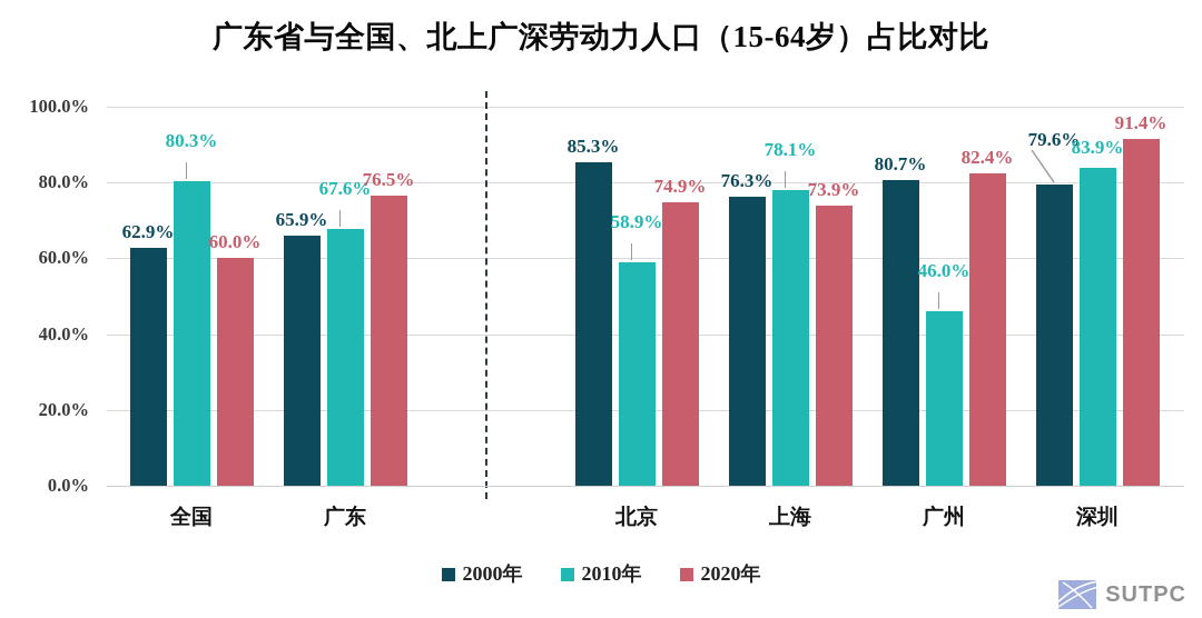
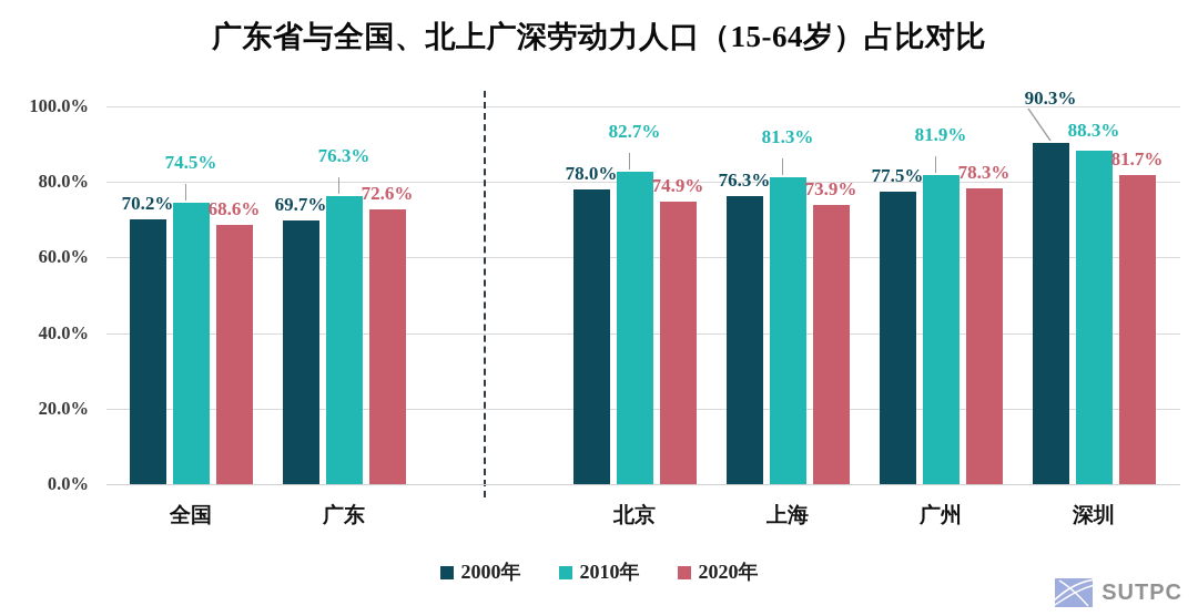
2000年/全国: 62.9% -> 70.2%
2010年/全国: 80.3% -> 74.5%
2020年/全国: 60.0% -> 68.6%
2000年/广东: 65.9% -> 69.7%
2010年/广东: 67.6% -> 76.3%
2020年/广东: 76.5% -> 72.6%
2000年/北京: 85.3% -> 78.0%
2010年/北京: 58.9% -> 82.7%
2010年/上海: 78.1% -> 81.3%
2000年/广州: 80.7% -> 77.5%
2010年/广州: 46.0% -> 81.9%
2020年/广州: 82.4% -> 78.3%
2000年/深圳: 79.6% -> 90.3%
2010年/深圳: 83.9% -> 88.3%
2020年/深圳: 91.4% -> 81.7%
